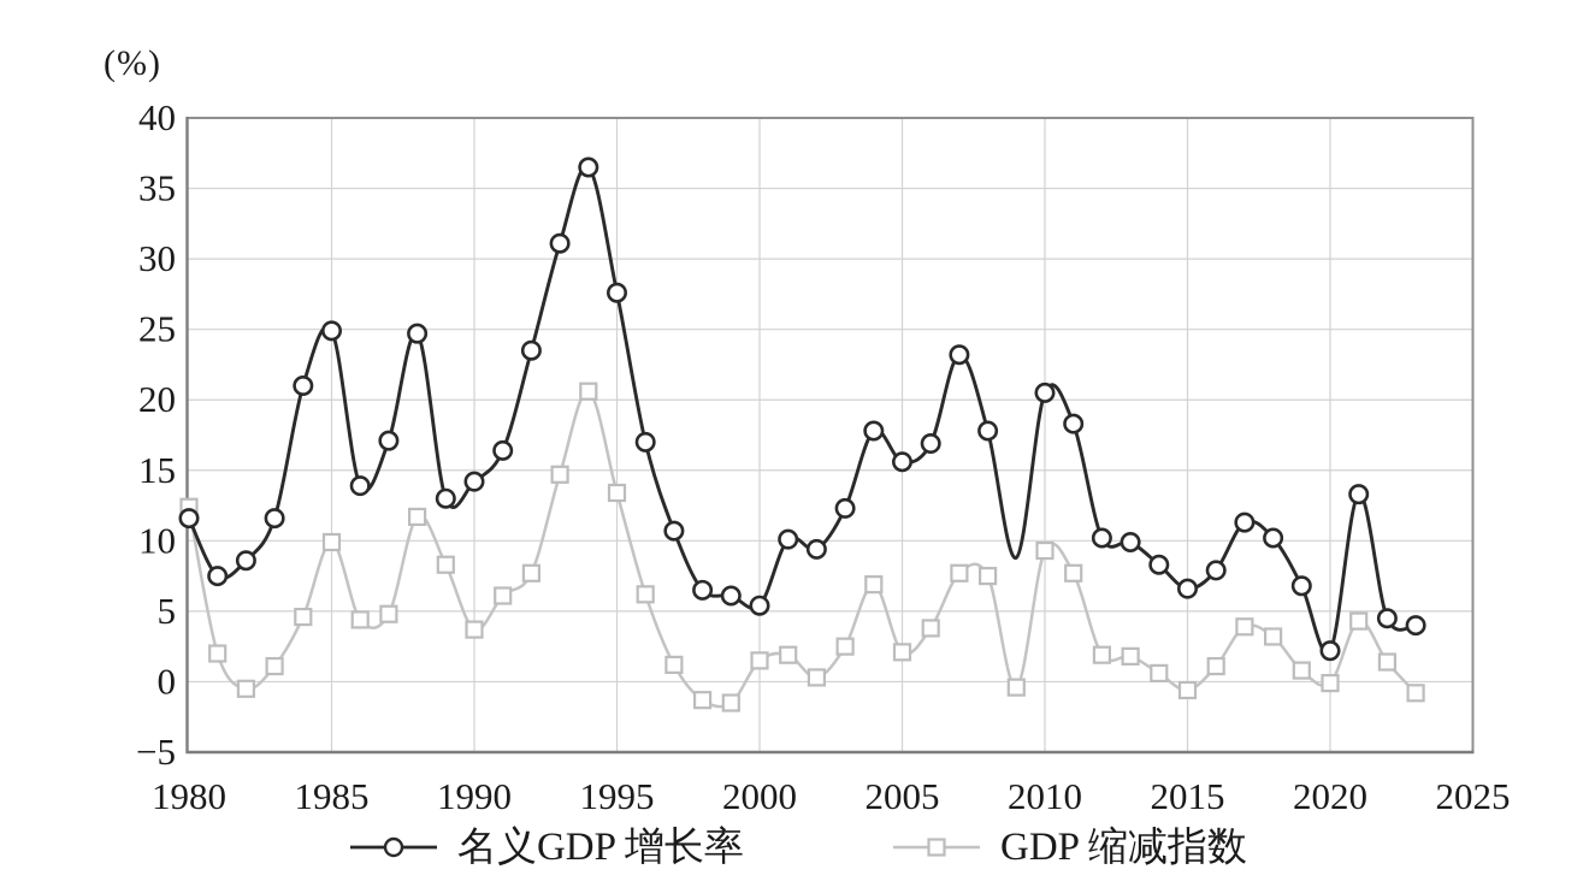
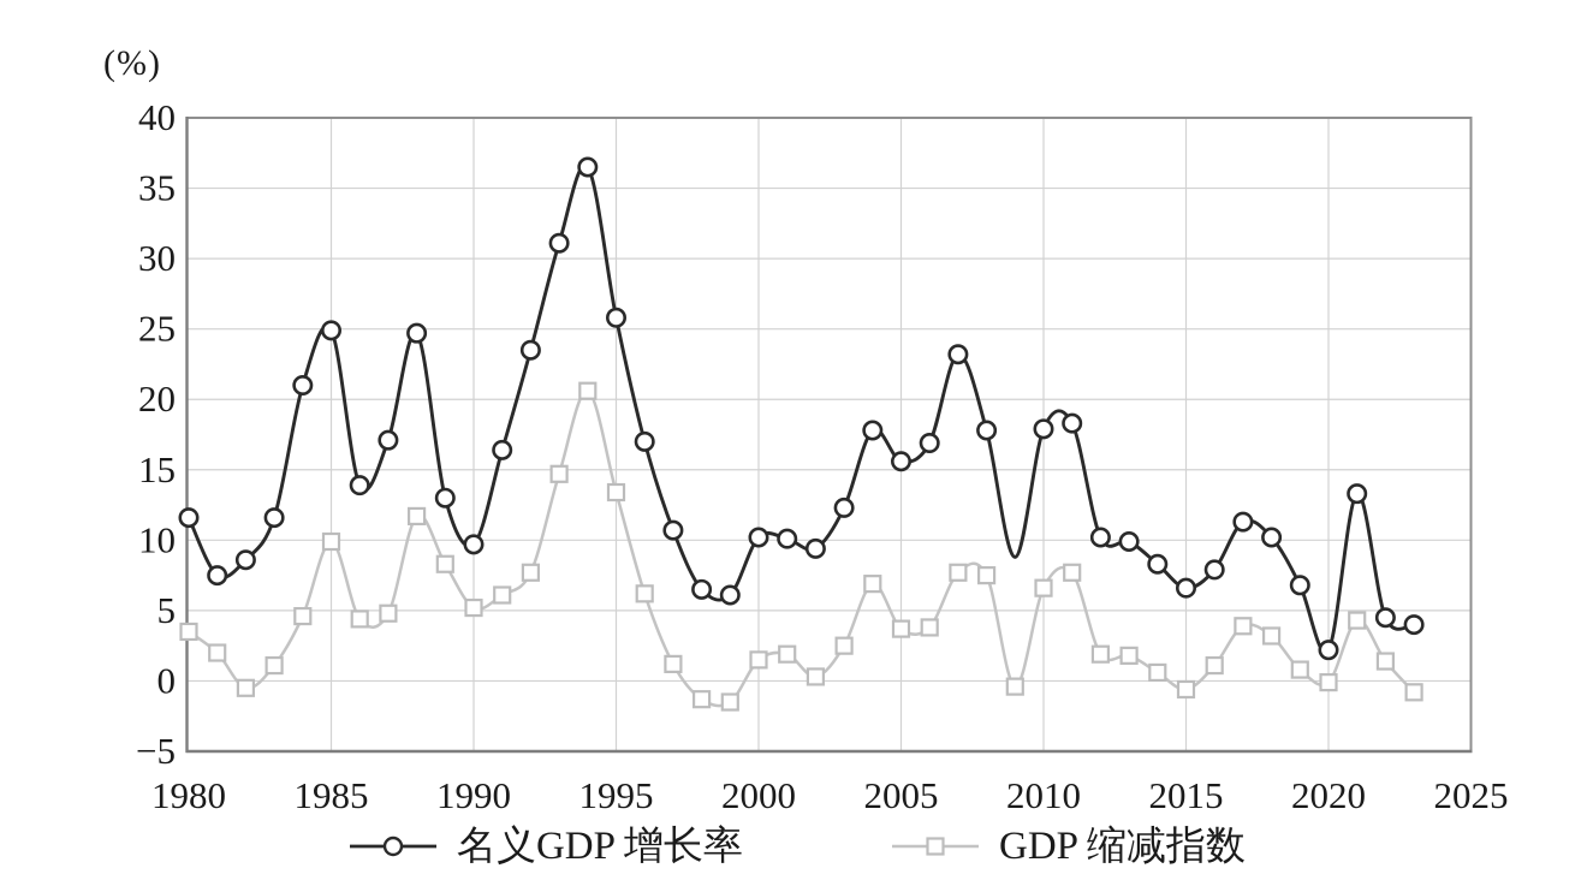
GDP 缩减指数/1980: 12.4 -> 3.5
名义GDP 增长率/1990: 14.2 -> 9.7
GDP 缩减指数/1990: 3.7 -> 5.2
名义GDP 增长率/1995: 27.6 -> 25.8
名义GDP 增长率/2000: 5.4 -> 10.2
GDP 缩减指数/2005: 2.1 -> 3.7
名义GDP 增长率/2010: 20.5 -> 17.9
GDP 缩减指数/2010: 9.3 -> 6.6
